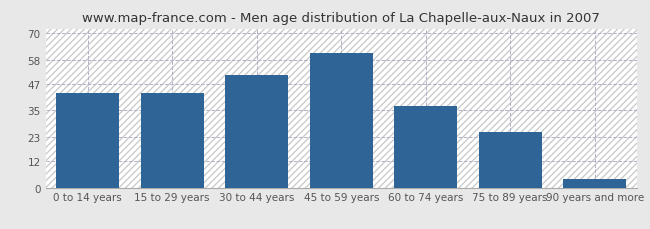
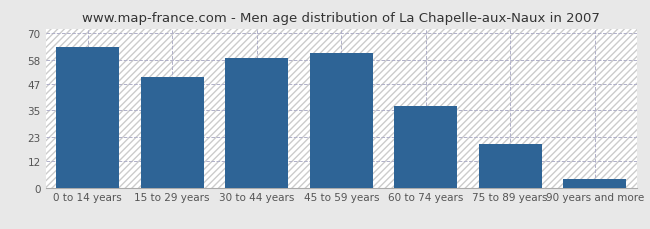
0 to 14 years: 43 -> 64
15 to 29 years: 43 -> 50
30 to 44 years: 51 -> 59
75 to 89 years: 25 -> 20
